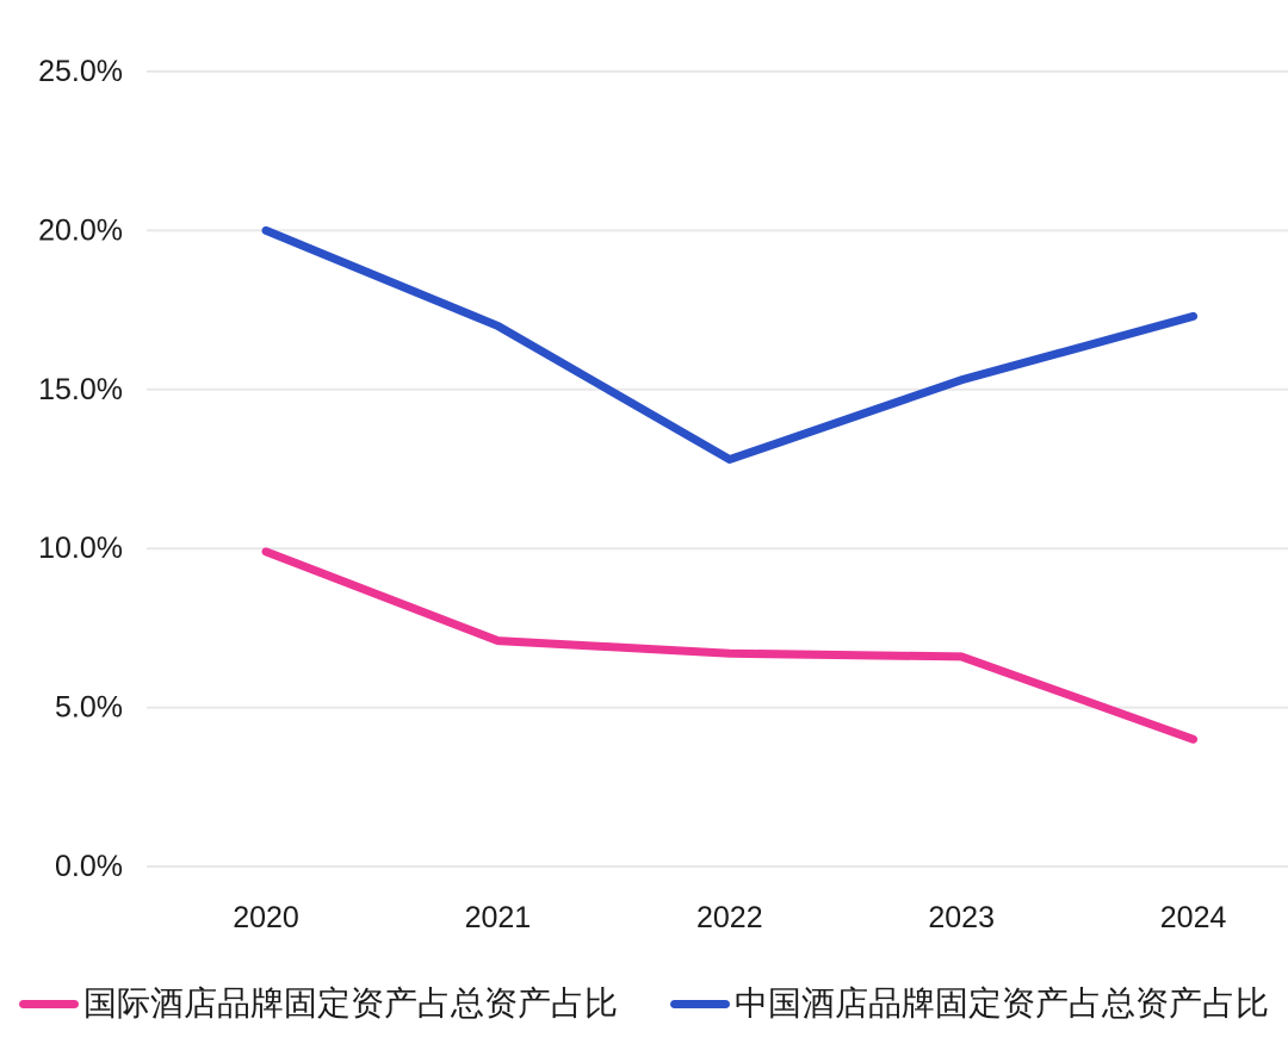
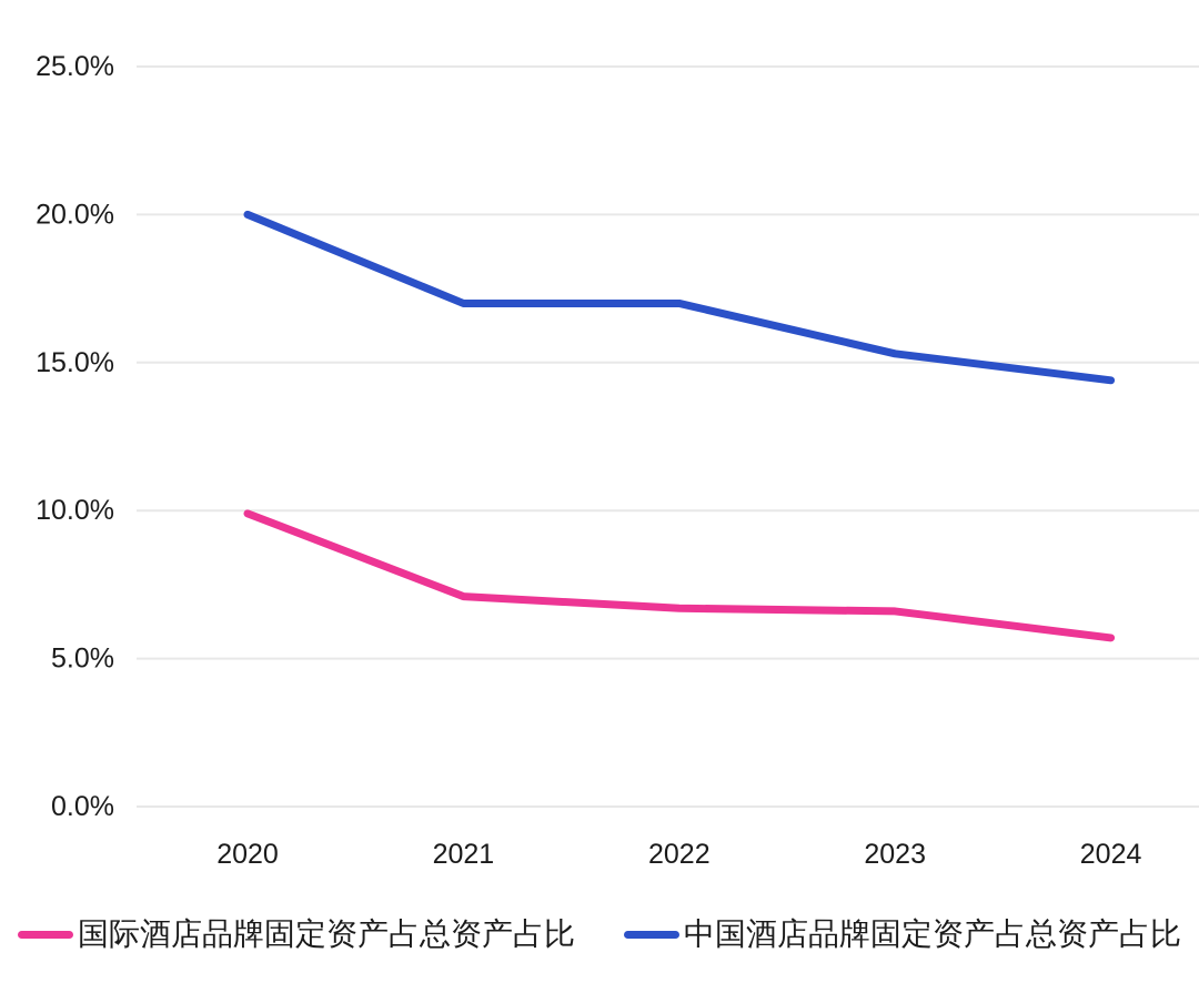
中国酒店品牌固定资产占总资产占比/2022: 12.8% -> 17.0%
国际酒店品牌固定资产占总资产占比/2024: 4.0% -> 5.7%
中国酒店品牌固定资产占总资产占比/2024: 17.3% -> 14.4%
